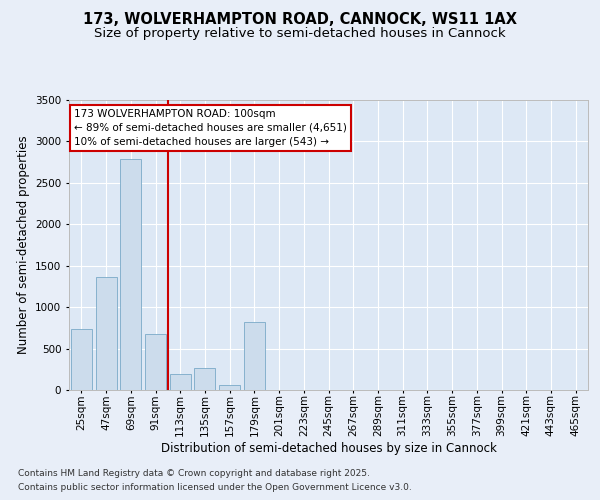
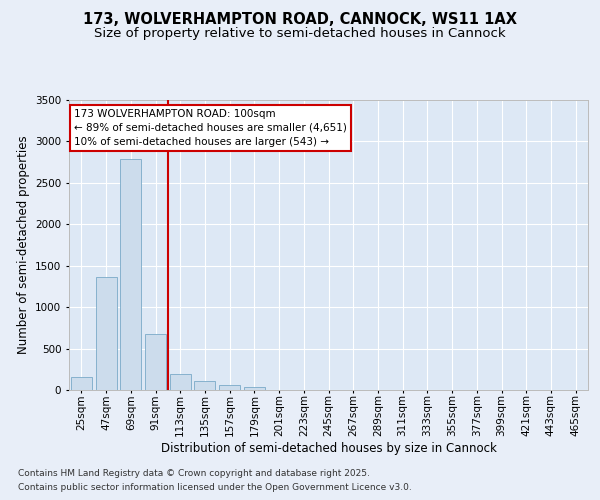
25sqm: 740 -> 160
135sqm: 260 -> 110
179sqm: 820 -> 40
